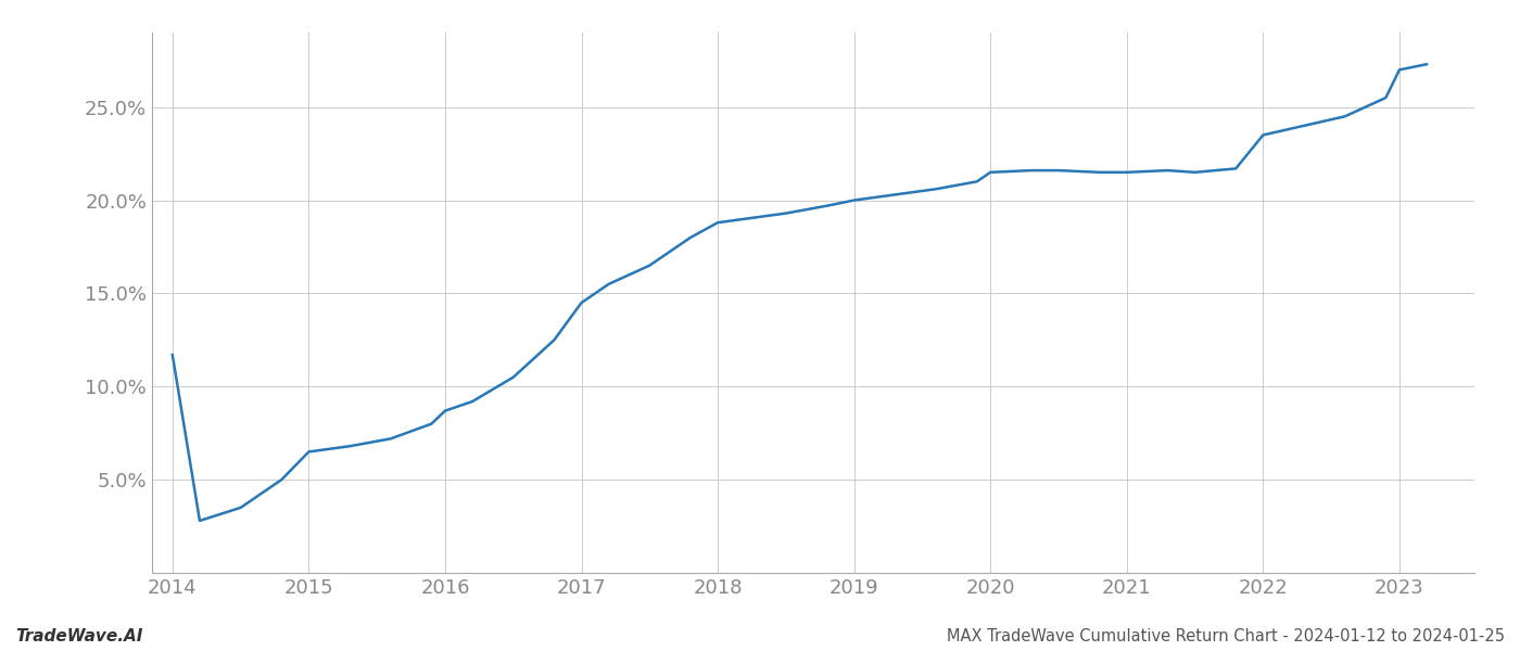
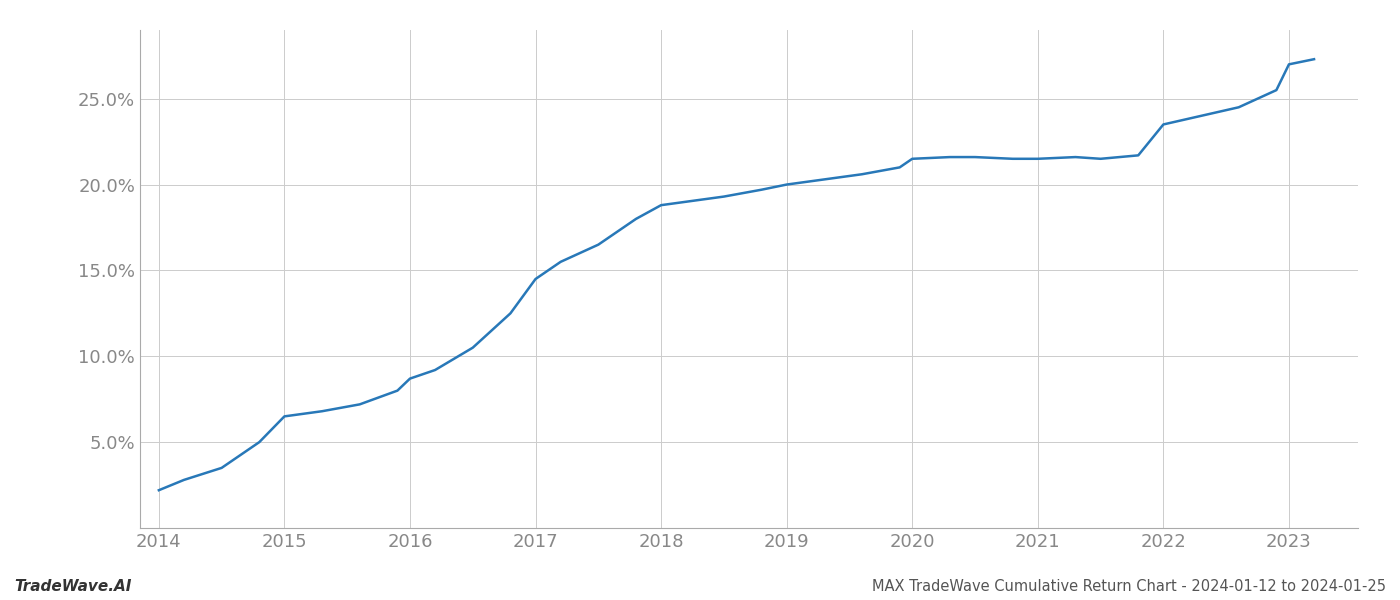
2014: 11.7% -> 2.2%
